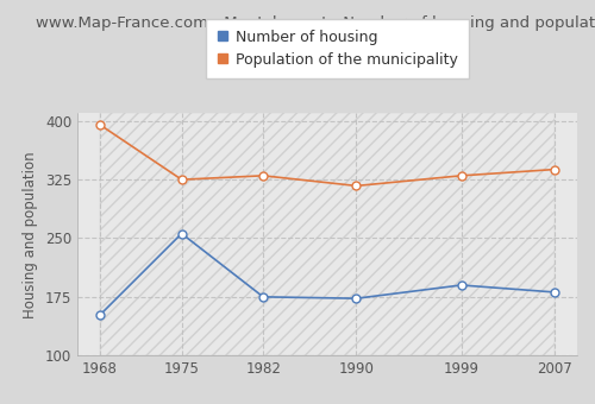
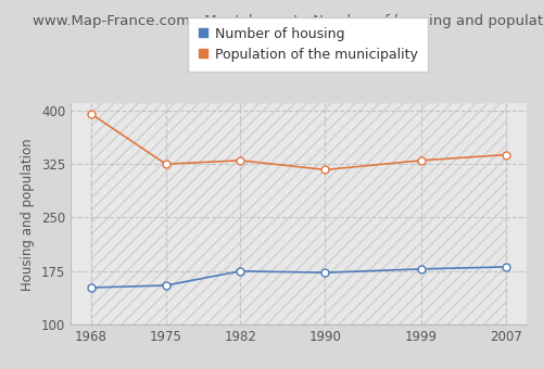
Number of housing/1975: 256 -> 155
Number of housing/1999: 190 -> 178
